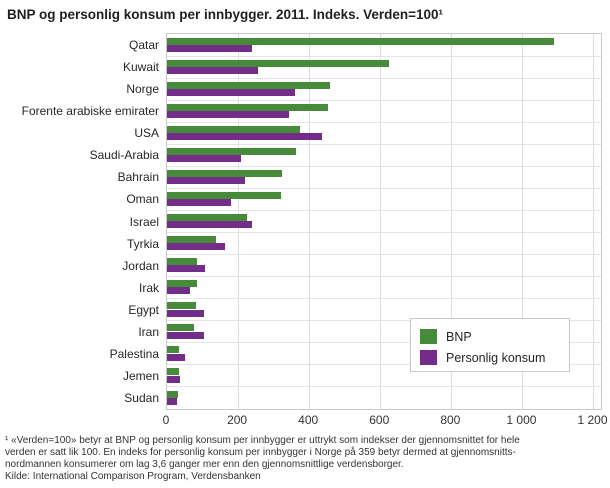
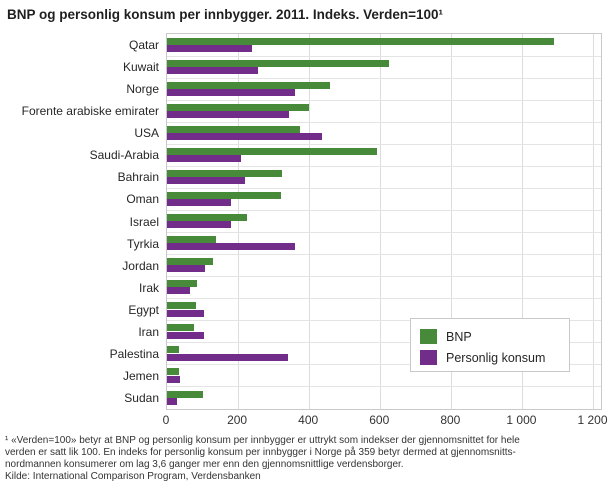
BNP/Forente arabiske emirater: 450 -> 400
BNP/Saudi-Arabia: 360 -> 590
Personlig konsum/Israel: 240 -> 180
Personlig konsum/Tyrkia: 160 -> 360
BNP/Jordan: 80 -> 130
Personlig konsum/Palestina: 50 -> 340
BNP/Sudan: 30 -> 100
